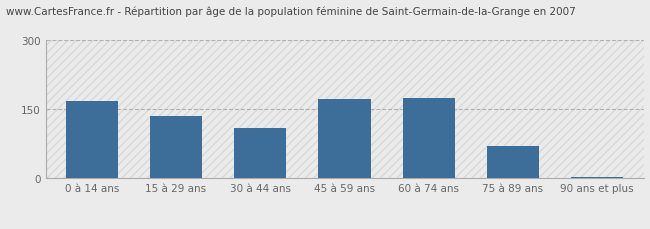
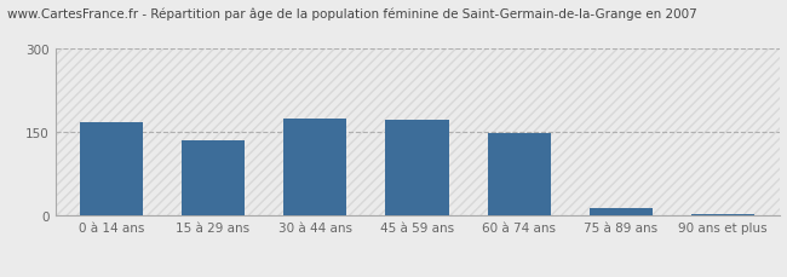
30 à 44 ans: 110 -> 175
60 à 74 ans: 175 -> 148
75 à 89 ans: 70 -> 13
